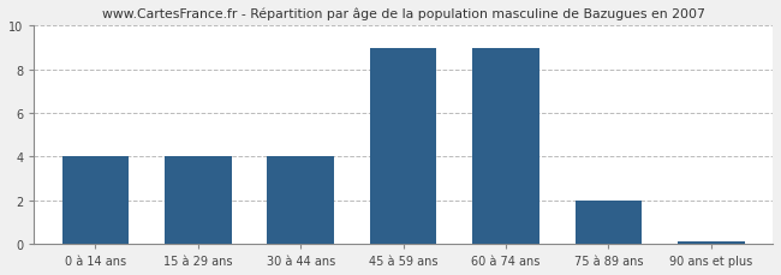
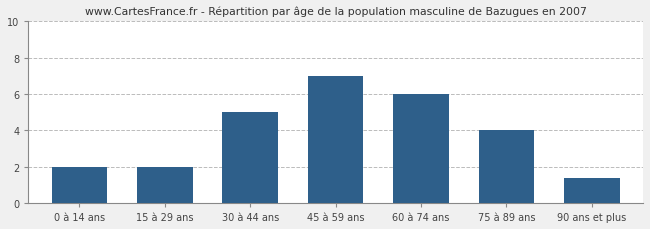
0 à 14 ans: 4.0 -> 2.0
15 à 29 ans: 4.0 -> 2.0
30 à 44 ans: 4.0 -> 5.0
45 à 59 ans: 9.0 -> 7.0
60 à 74 ans: 9.0 -> 6.0
75 à 89 ans: 2.0 -> 4.0
90 ans et plus: 0.1 -> 1.4
